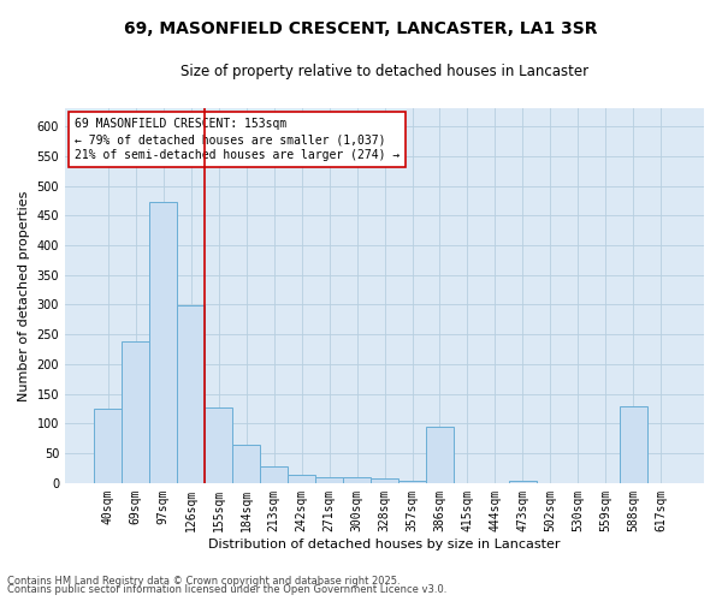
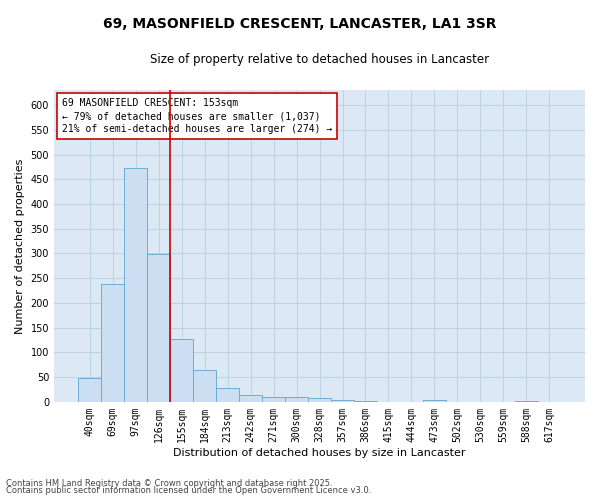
40sqm: 125 -> 48
386sqm: 95 -> 1
588sqm: 130 -> 1
